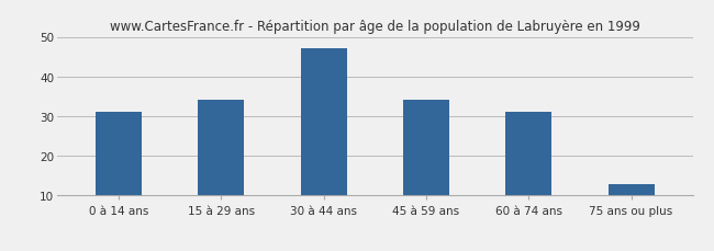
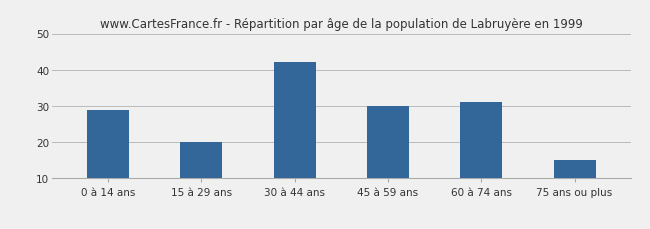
0 à 14 ans: 31 -> 29
15 à 29 ans: 34 -> 20
30 à 44 ans: 47 -> 42
45 à 59 ans: 34 -> 30
75 ans ou plus: 13 -> 15
